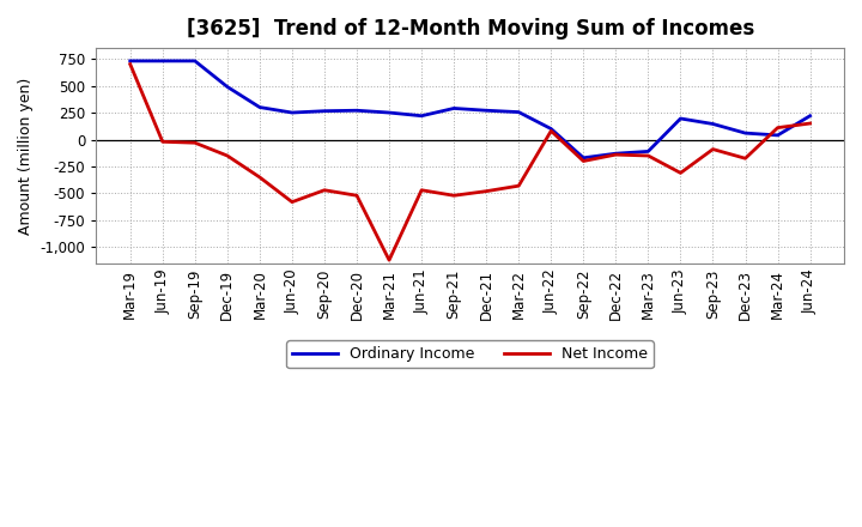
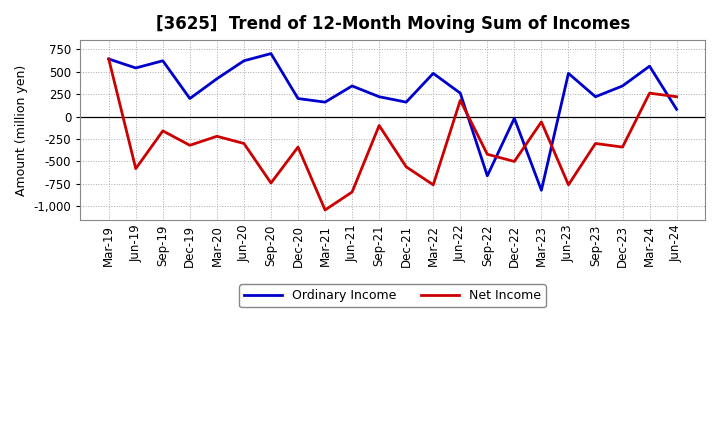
Ordinary Income/Mar-19: 730 -> 640
Net Income/Mar-19: 700 -> 640
Ordinary Income/Jun-19: 730 -> 540
Net Income/Jun-19: -20 -> -580
Ordinary Income/Sep-19: 730 -> 620
Net Income/Sep-19: -30 -> -160
Ordinary Income/Dec-19: 490 -> 200
Net Income/Dec-19: -150 -> -320
Ordinary Income/Mar-20: 300 -> 420
Net Income/Mar-20: -350 -> -220
Ordinary Income/Jun-20: 250 -> 620
Net Income/Jun-20: -580 -> -300
Ordinary Income/Sep-20: 260 -> 700
Net Income/Sep-20: -470 -> -740
Ordinary Income/Dec-20: 270 -> 200
Net Income/Dec-20: -520 -> -340
Ordinary Income/Mar-21: 250 -> 160
Net Income/Mar-21: -1,120 -> -1,040
Ordinary Income/Jun-21: 220 -> 340
Net Income/Jun-21: -470 -> -840
Ordinary Income/Sep-21: 290 -> 220
Net Income/Sep-21: -520 -> -100
Ordinary Income/Dec-21: 270 -> 160
Net Income/Dec-21: -480 -> -560
Ordinary Income/Mar-22: 260 -> 480
Net Income/Mar-22: -430 -> -760
Ordinary Income/Jun-22: 100 -> 260
Net Income/Jun-22: 80 -> 180
Ordinary Income/Sep-22: -170 -> -660
Net Income/Sep-22: -200 -> -420
Ordinary Income/Dec-22: -130 -> -20
Net Income/Dec-22: -140 -> -500
Ordinary Income/Mar-23: -110 -> -820
Net Income/Mar-23: -150 -> -60
Ordinary Income/Jun-23: 200 -> 480
Net Income/Jun-23: -310 -> -760
Ordinary Income/Sep-23: 140 -> 220
Net Income/Sep-23: -90 -> -300
Ordinary Income/Dec-23: 60 -> 340
Net Income/Dec-23: -180 -> -340
Ordinary Income/Mar-24: 40 -> 560
Net Income/Mar-24: 110 -> 260
Ordinary Income/Jun-24: 220 -> 80
Net Income/Jun-24: 150 -> 220
